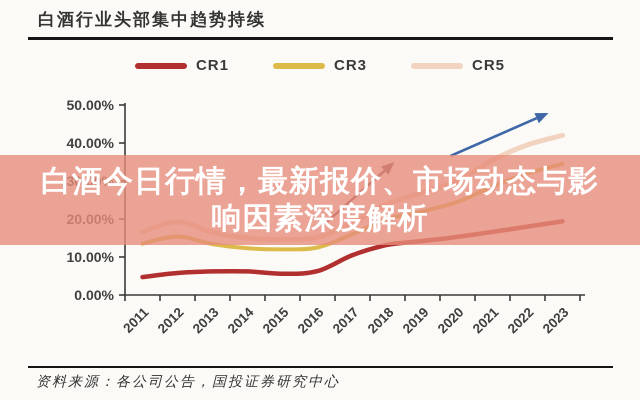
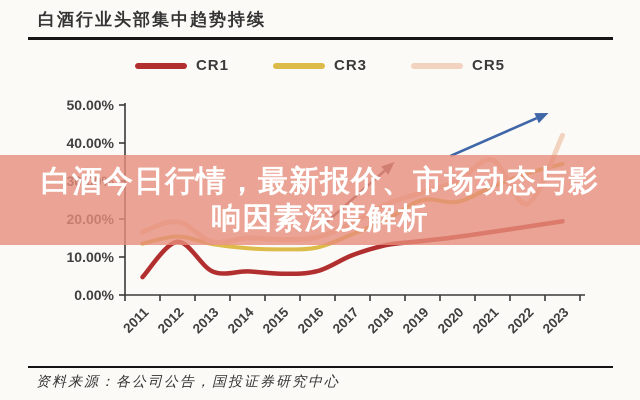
CR1/2012: 6% -> 14%
CR5/2013: 16% -> 14%
CR3/2019: 22% -> 25%
CR5/2022: 40% -> 24%
